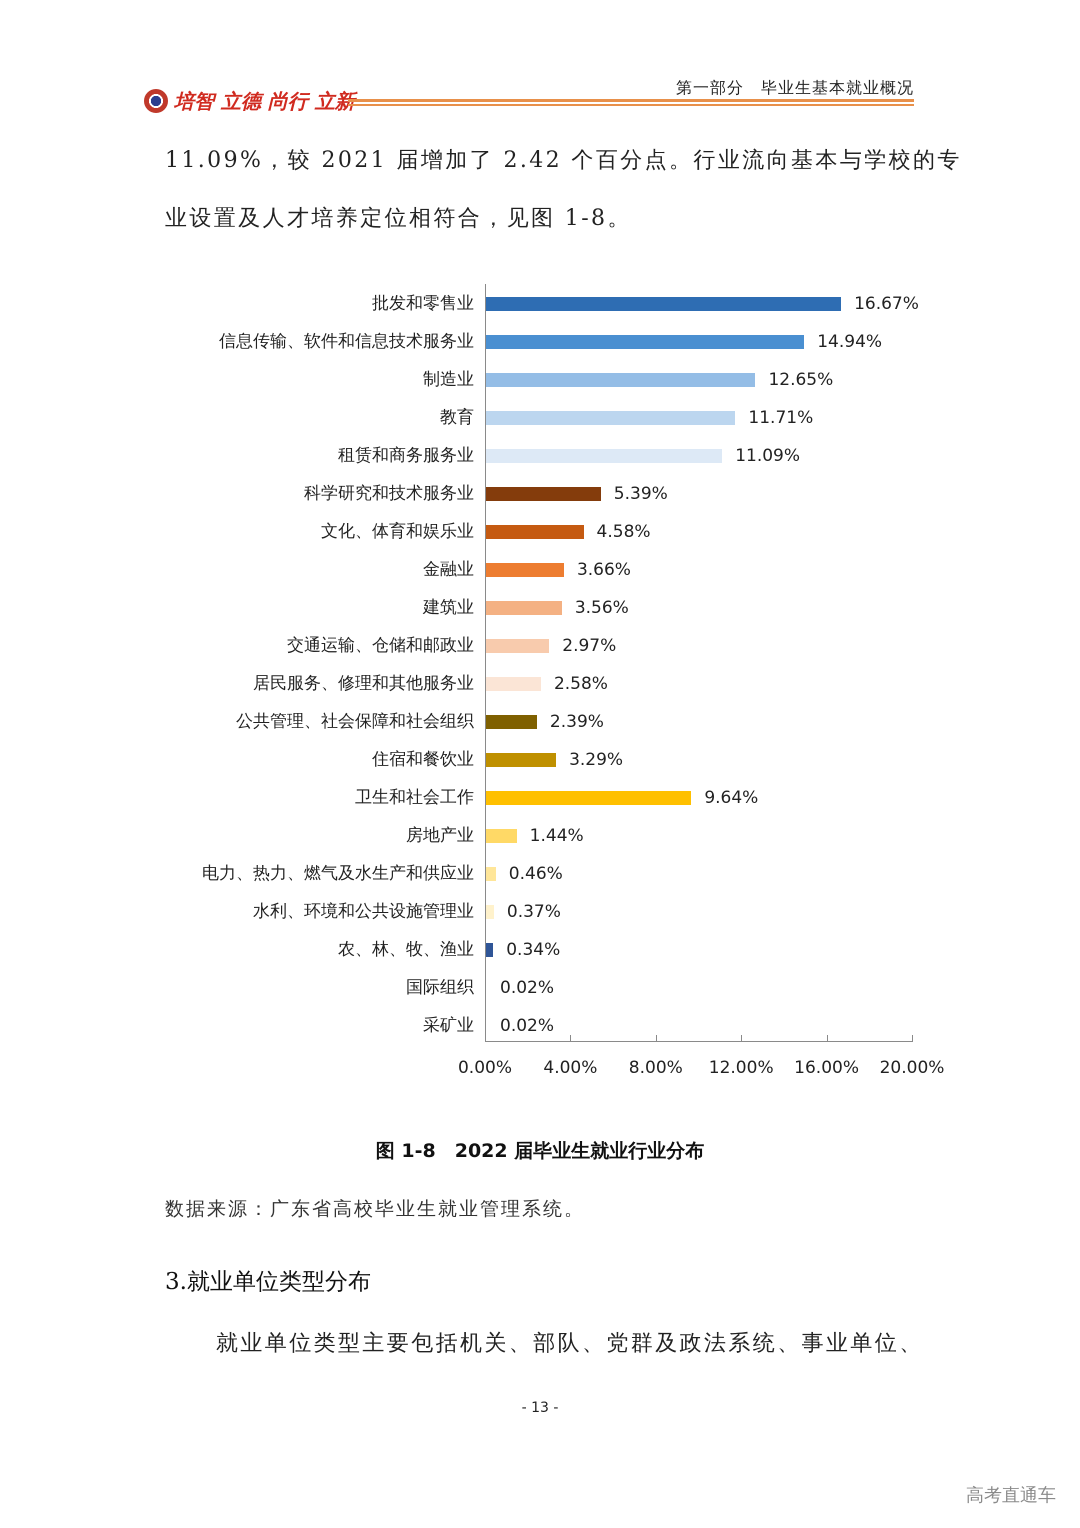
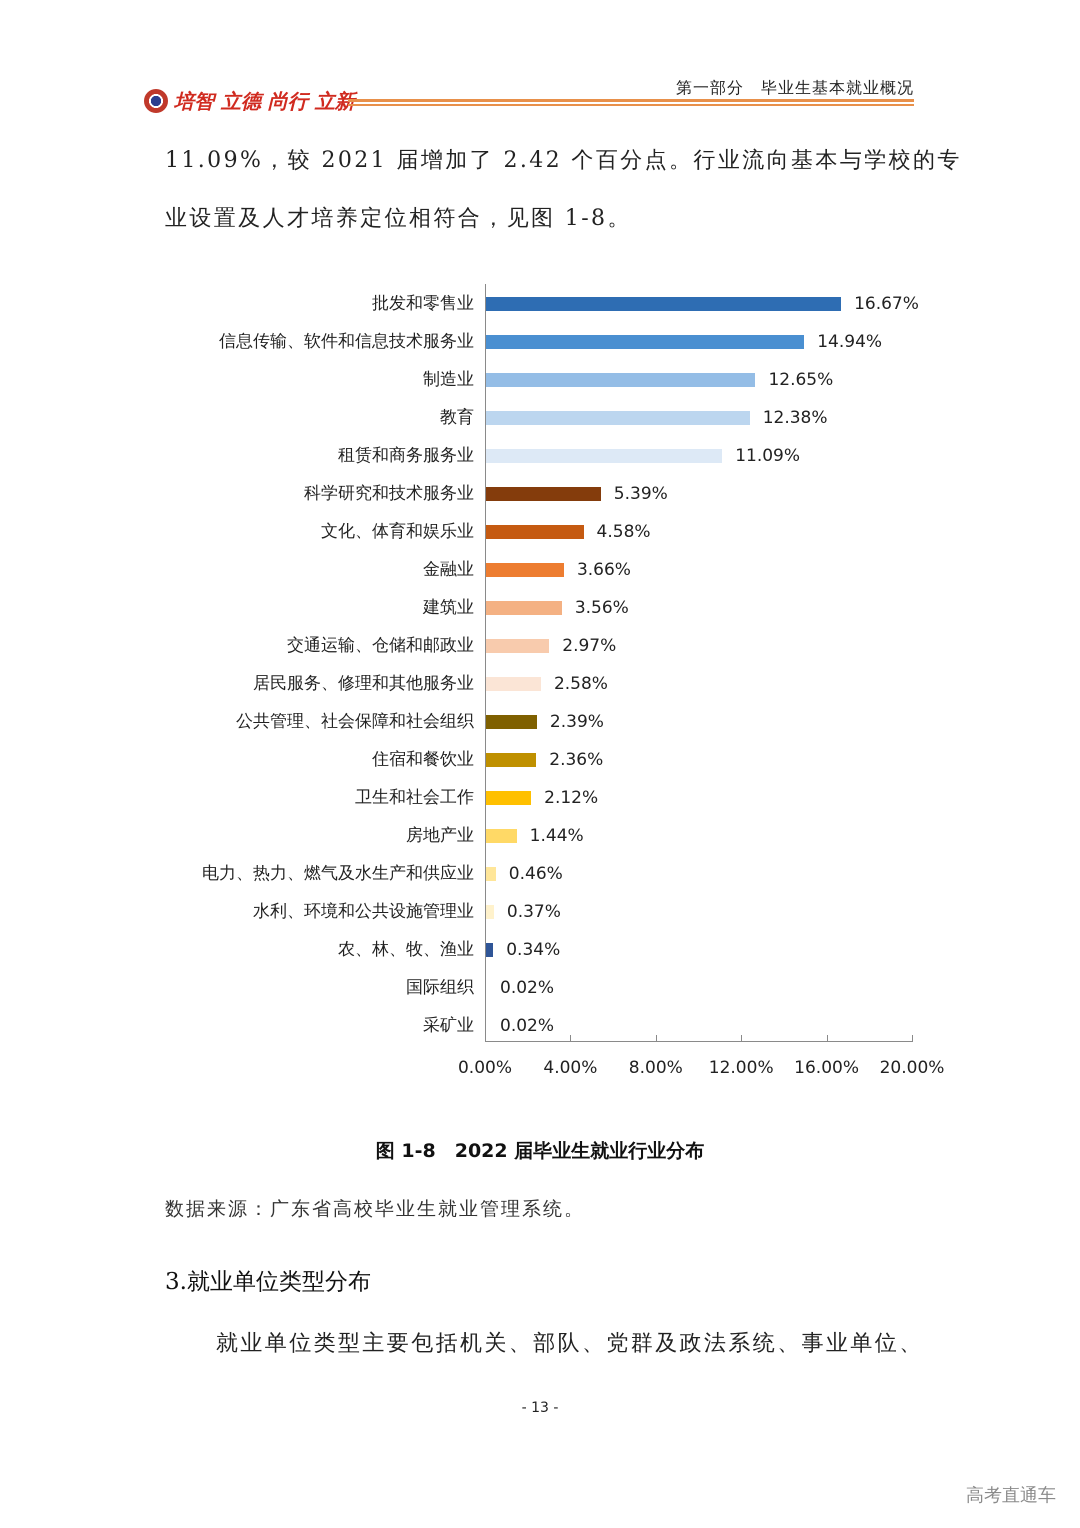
教育: 11.71% -> 12.38%
住宿和餐饮业: 3.29% -> 2.36%
卫生和社会工作: 9.64% -> 2.12%
